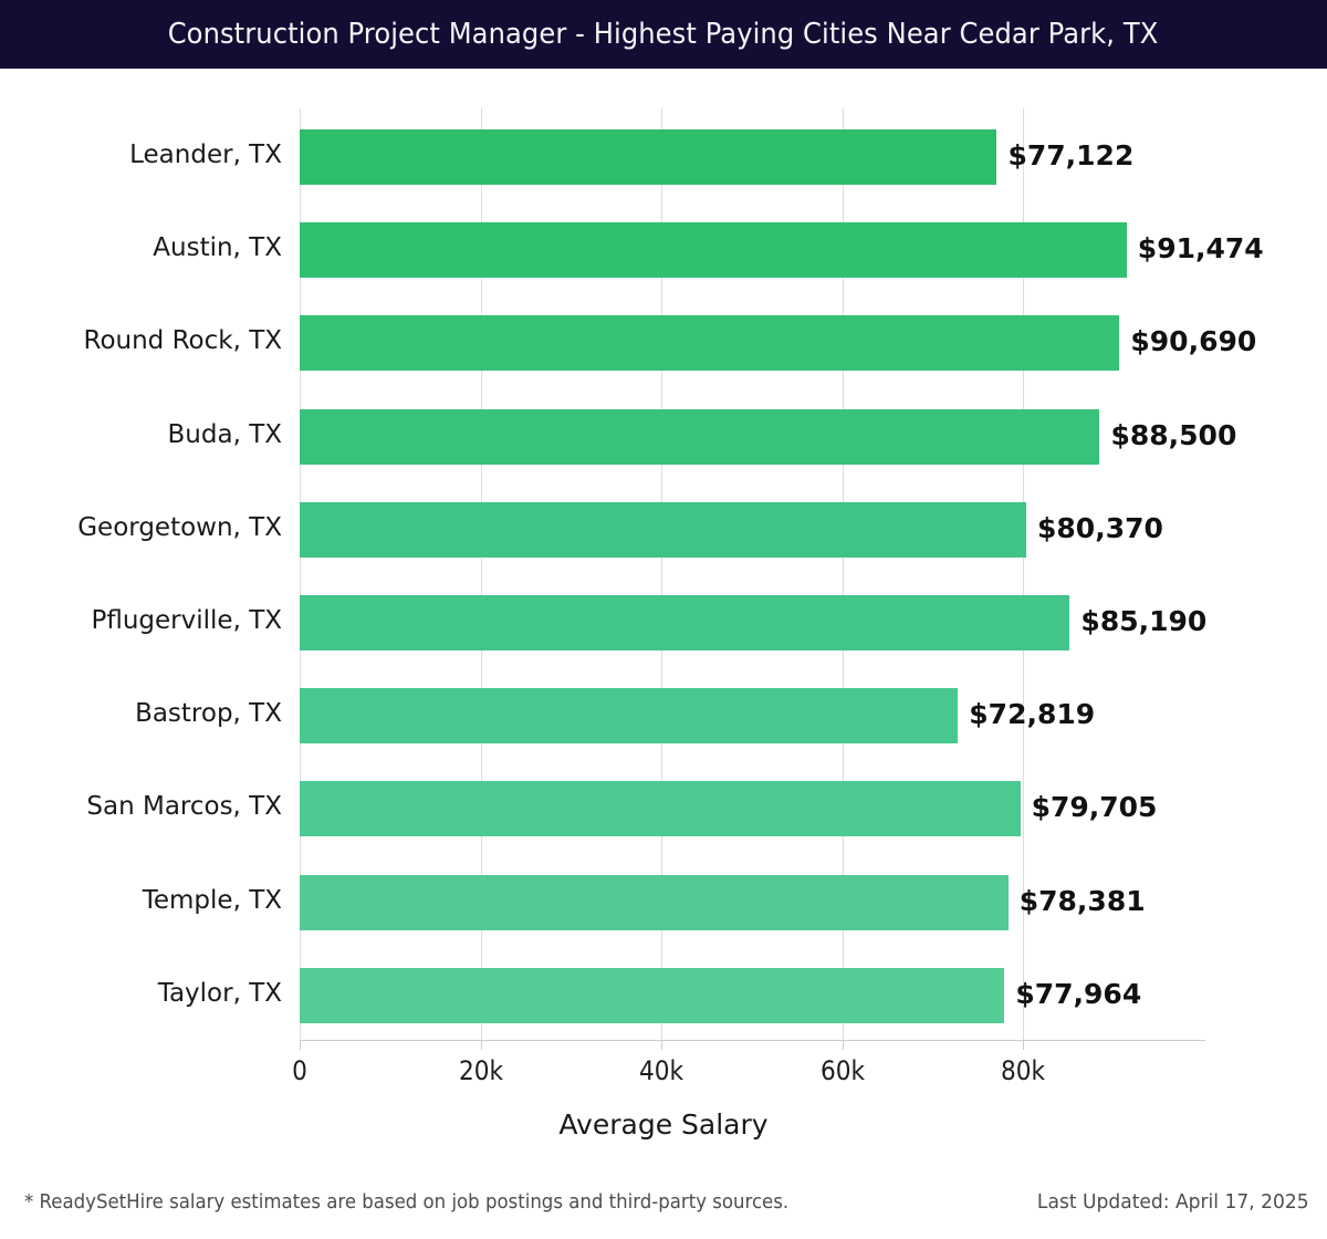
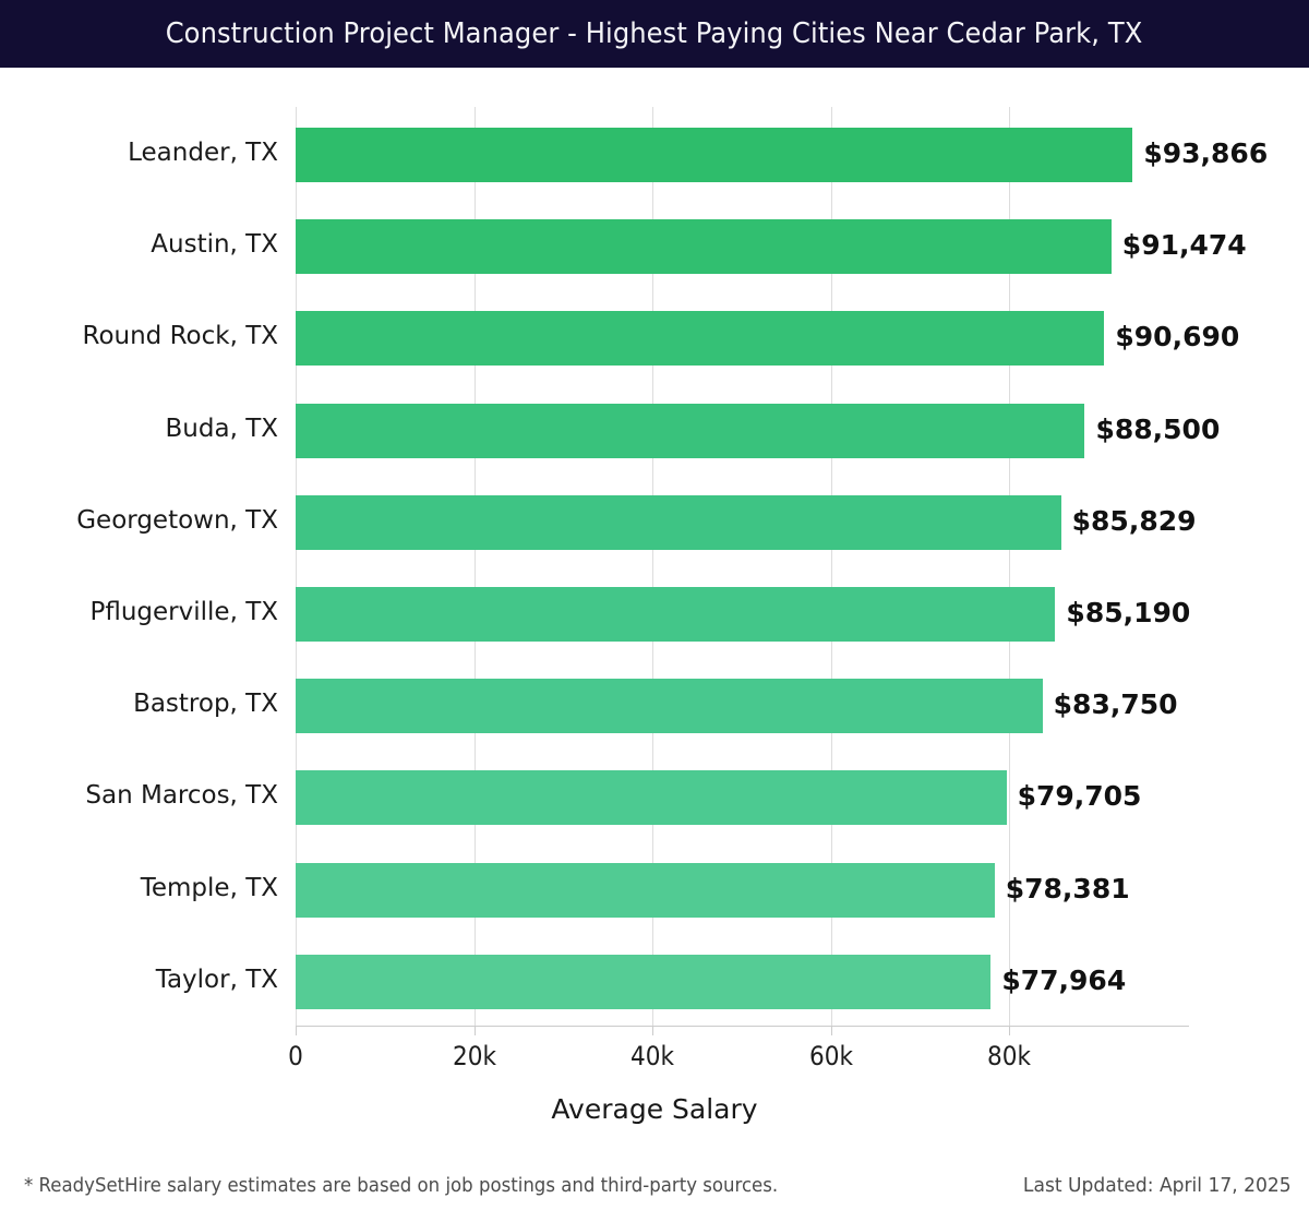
Leander, TX: $77,122 -> $93,866
Georgetown, TX: $80,370 -> $85,829
Bastrop, TX: $72,819 -> $83,750
